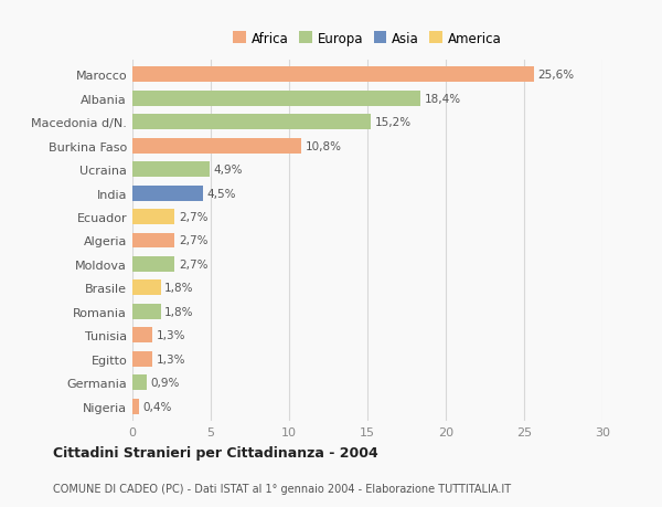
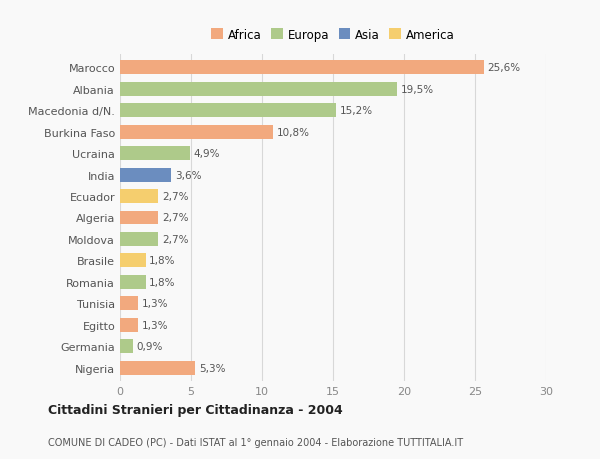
Albania: 18,4% -> 19,5%
India: 4,5% -> 3,6%
Nigeria: 0,4% -> 5,3%
